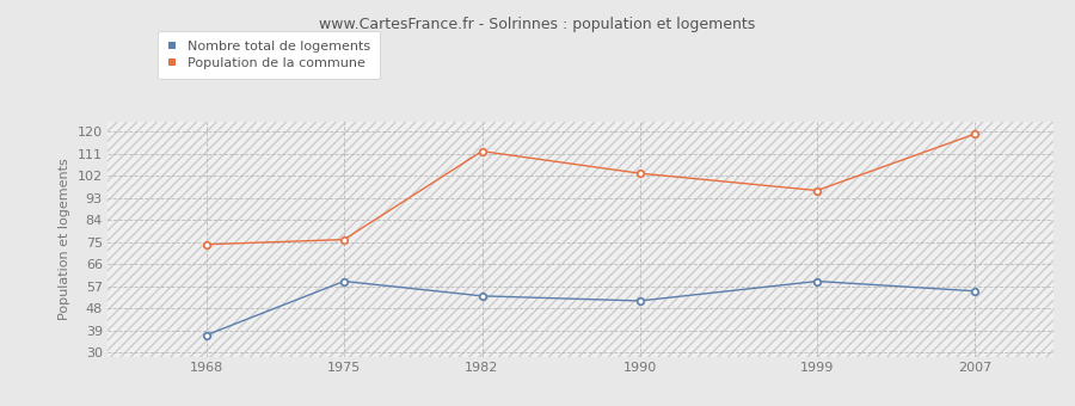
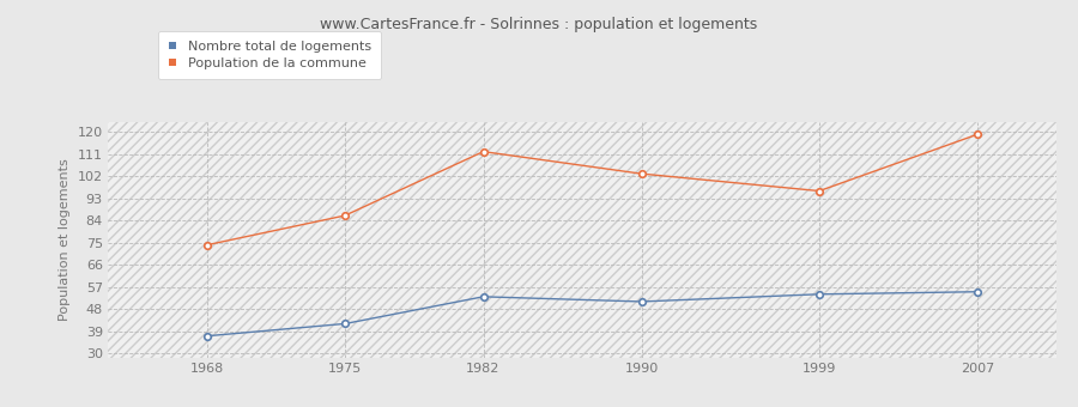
Nombre total de logements/1975: 59 -> 42
Population de la commune/1975: 76 -> 86
Nombre total de logements/1999: 59 -> 54
